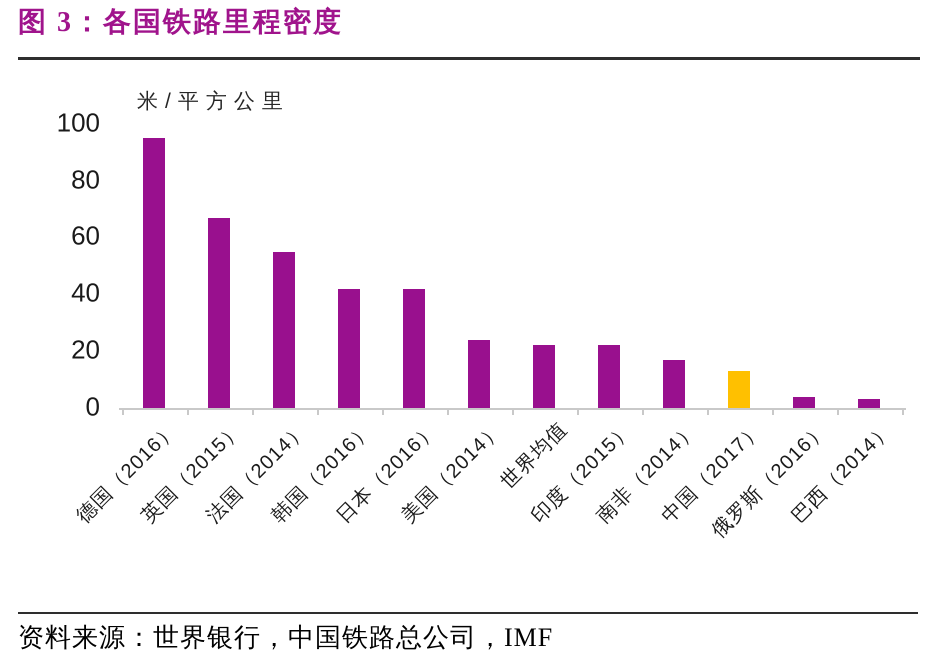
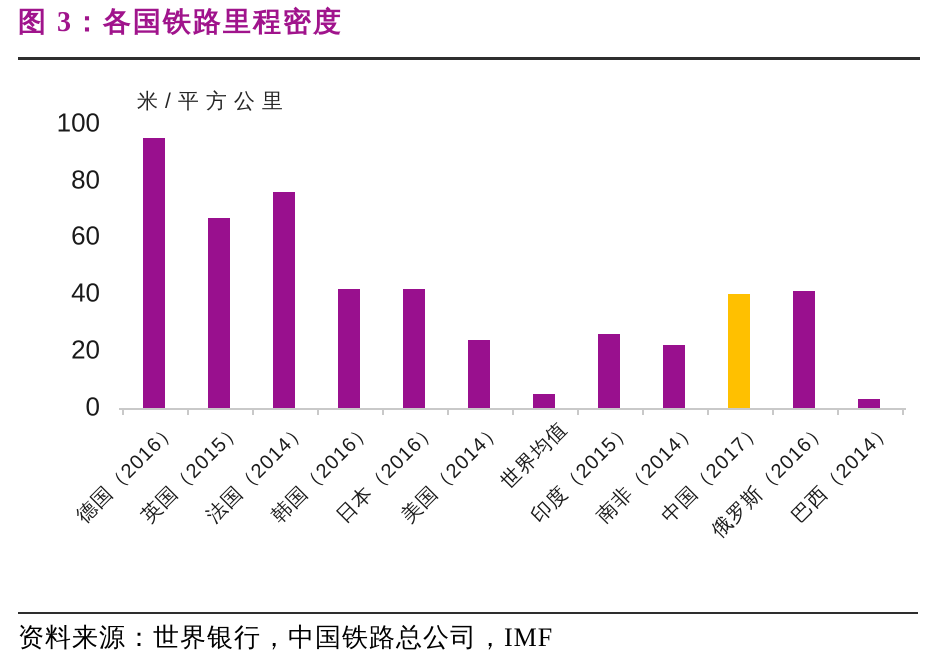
法国（2014）: 55 -> 76
世界均值: 22 -> 5
印度（2015）: 22 -> 26
南非（2014）: 17 -> 22
中国（2017）: 13 -> 40
俄罗斯（2016）: 4 -> 41
